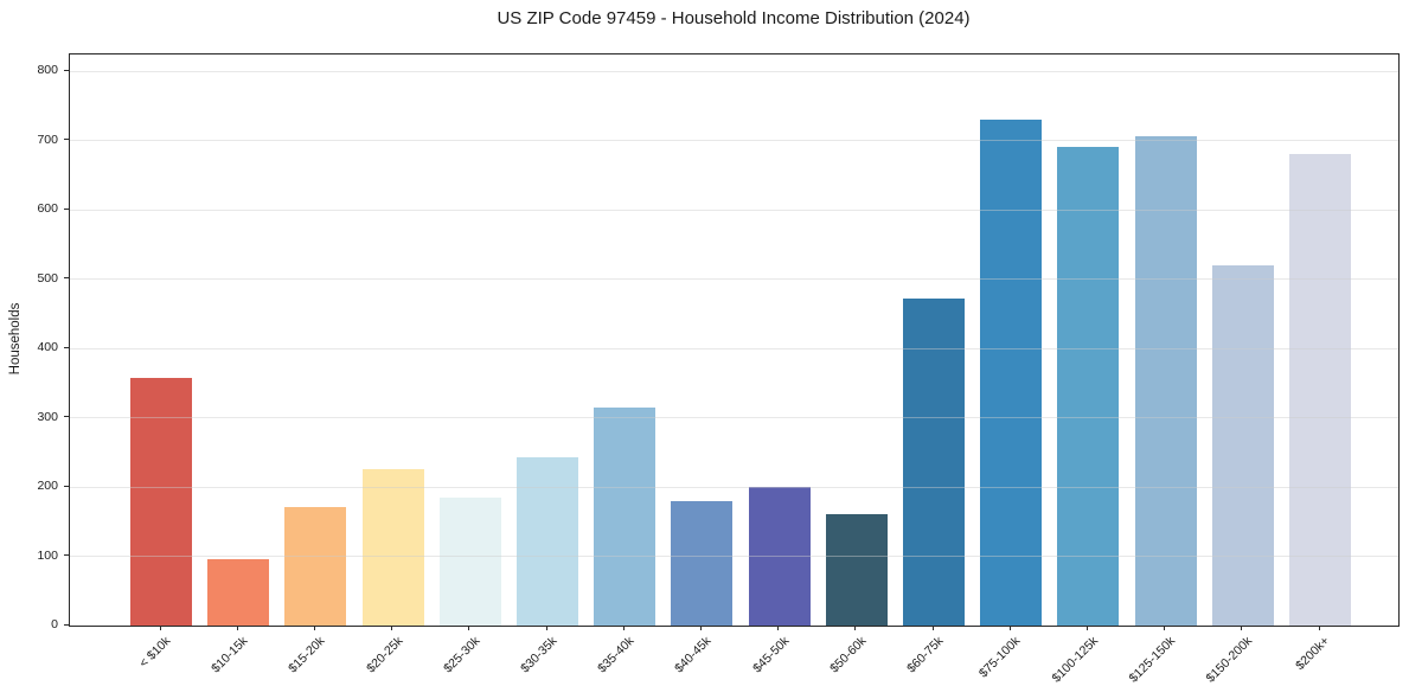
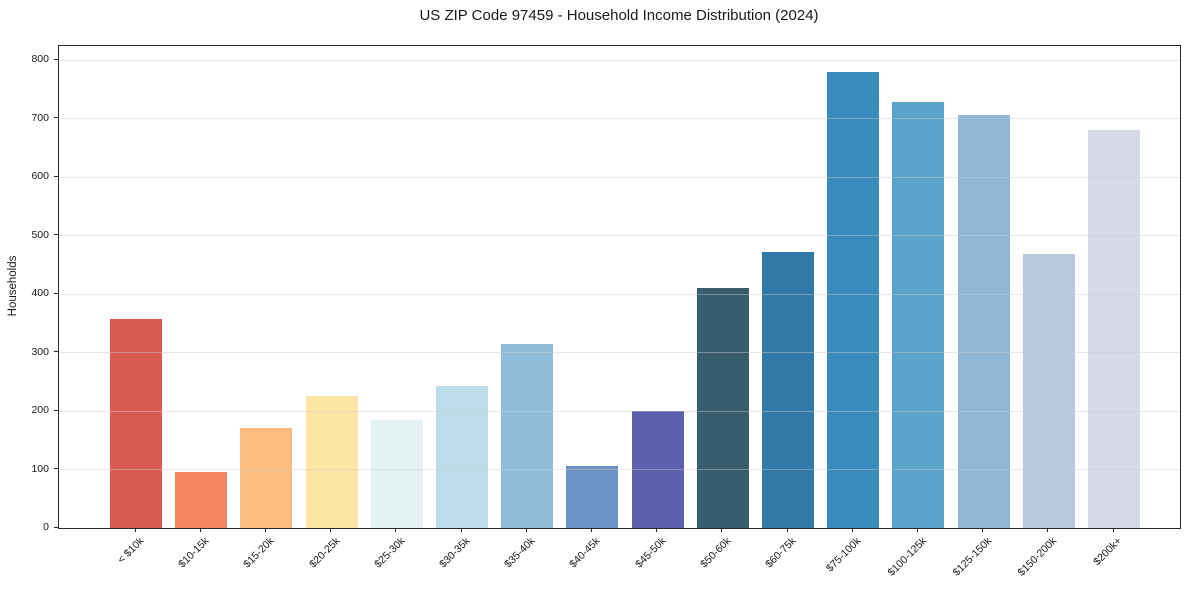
$40-45k: 180 -> 110
$50-60k: 160 -> 410
$75-100k: 730 -> 780
$100-125k: 690 -> 730
$150-200k: 520 -> 470
